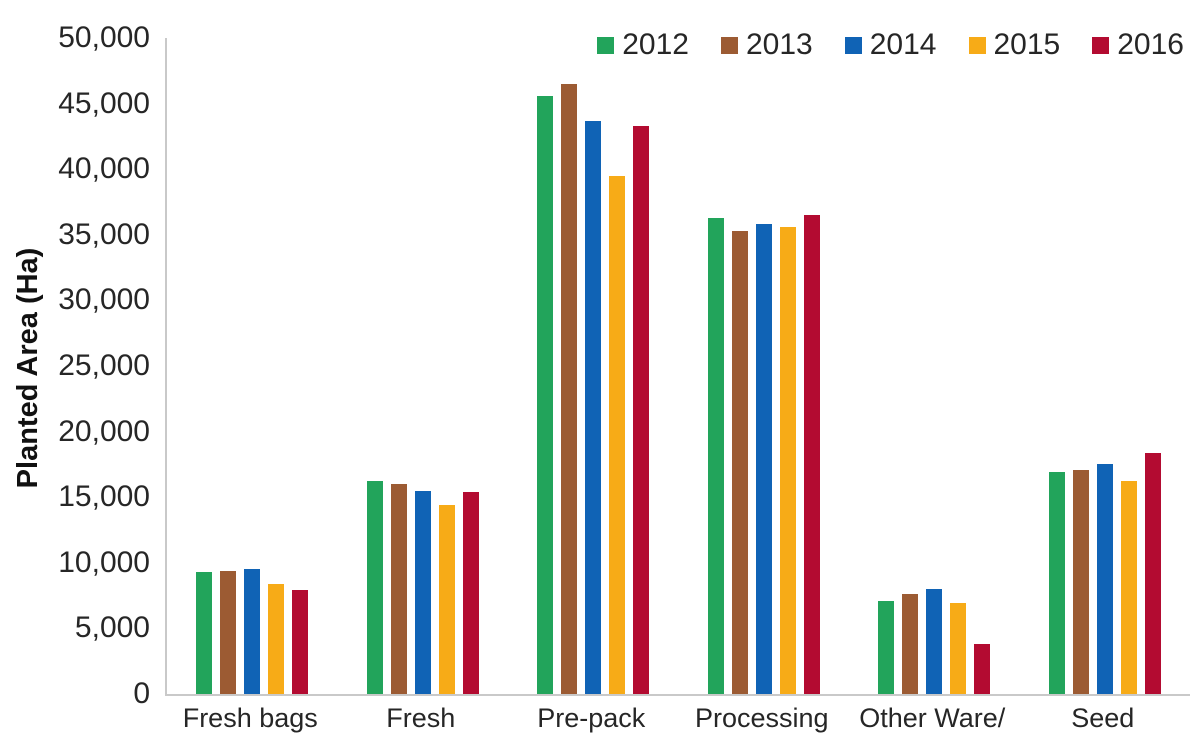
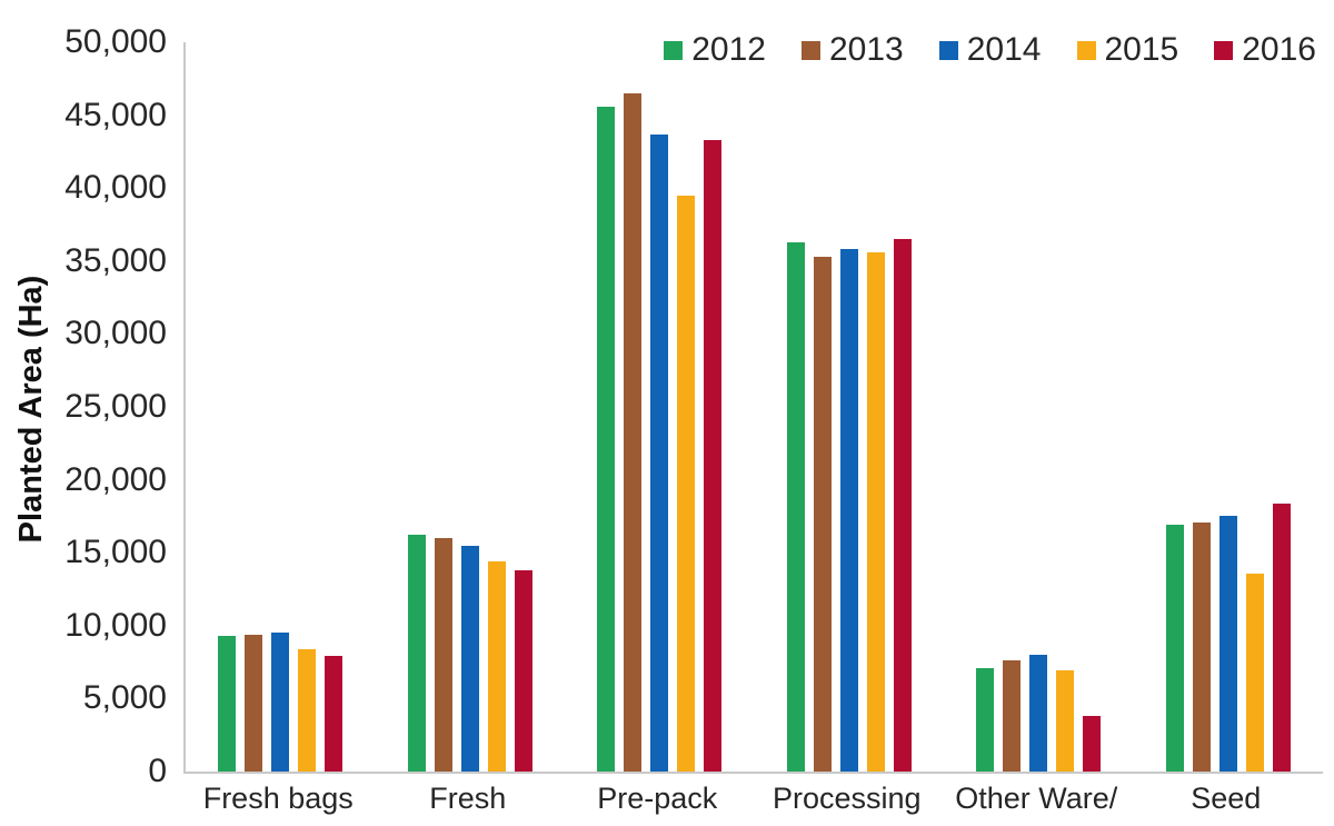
2016/Fresh: 15400 -> 13800
2015/Seed: 16200 -> 13600
